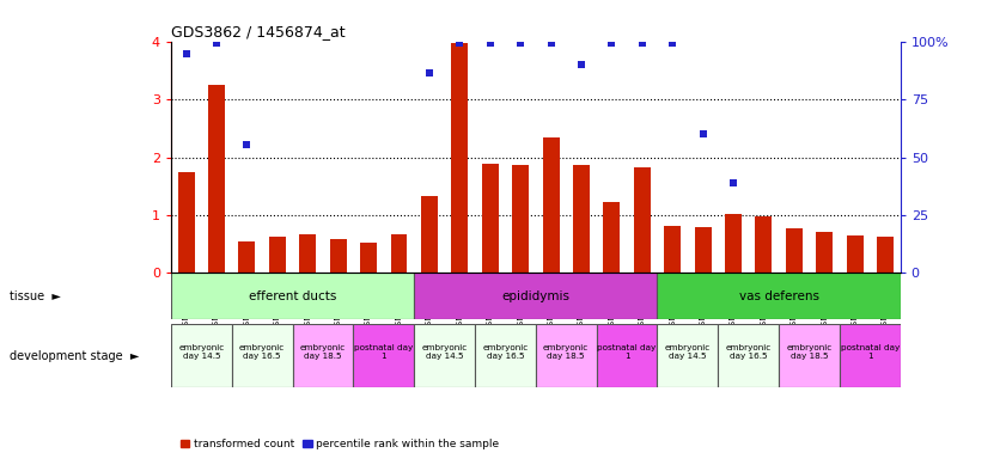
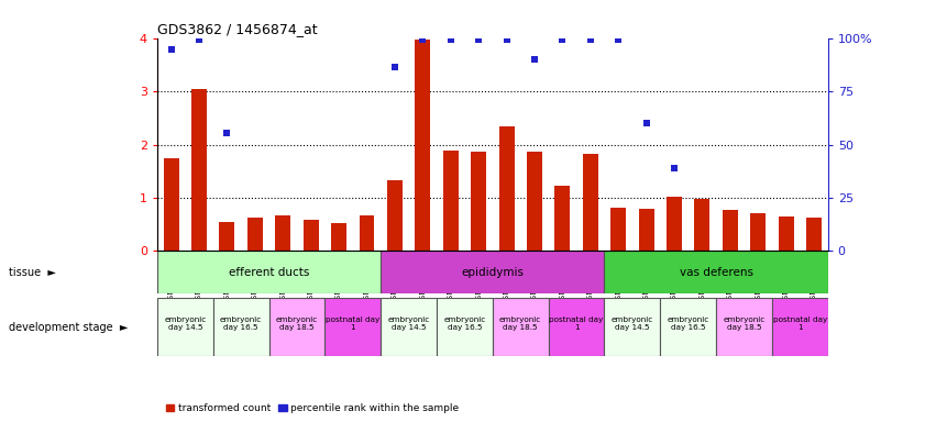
GSM560924: 3.25 -> 3.05
